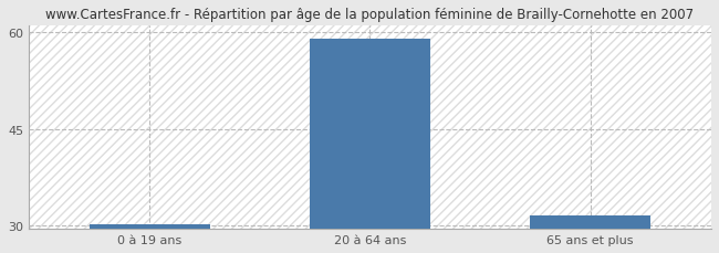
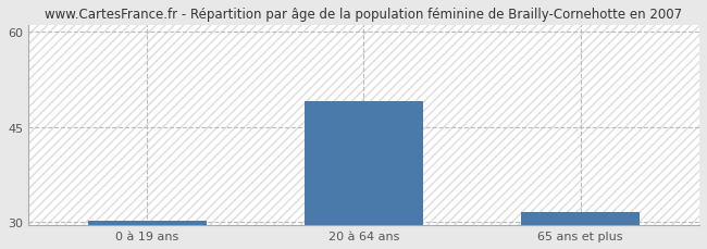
20 à 64 ans: 59.0 -> 49.0
